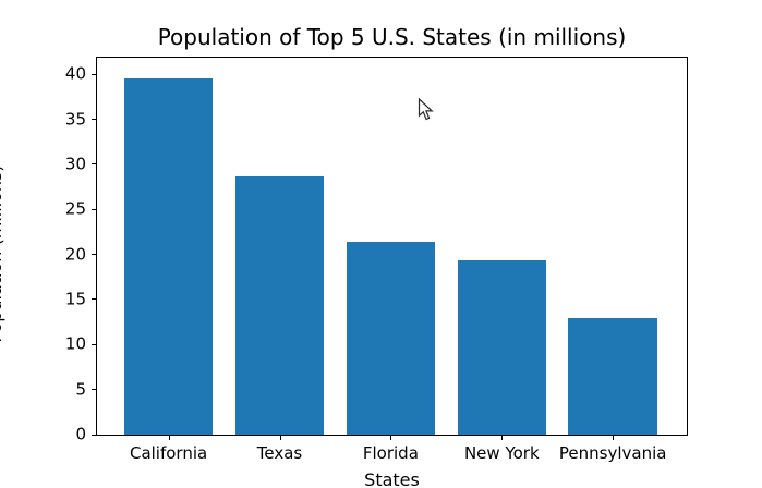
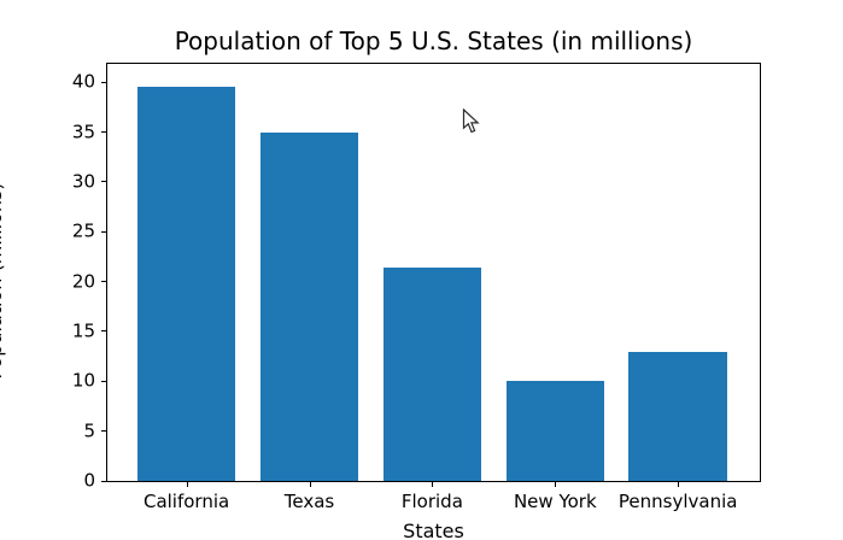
Texas: 29 -> 35
New York: 19 -> 10
